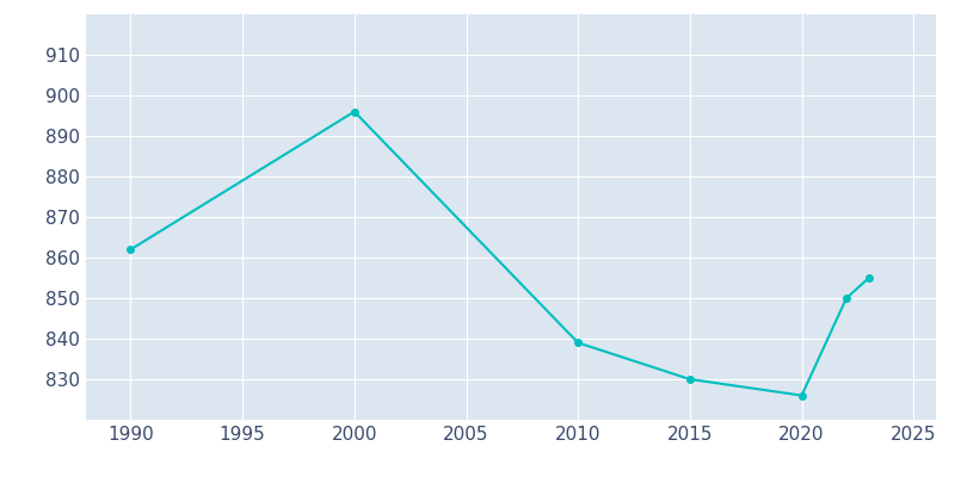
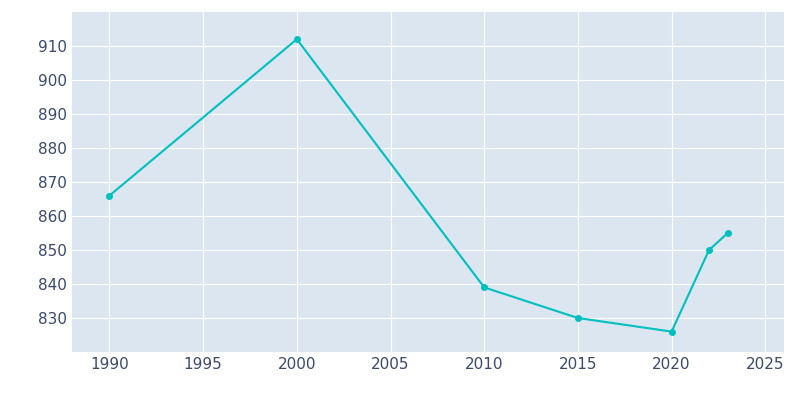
1990: 862 -> 866
2000: 896 -> 912
